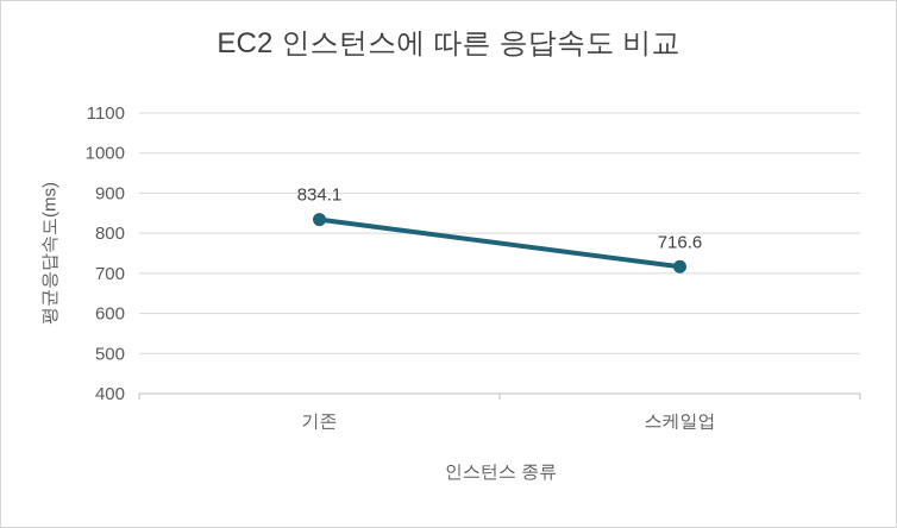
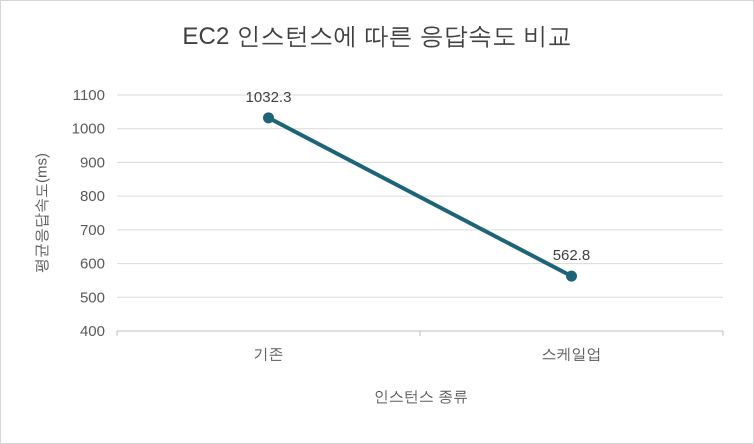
기존: 834.1 -> 1032.3
스케일업: 716.6 -> 562.8
